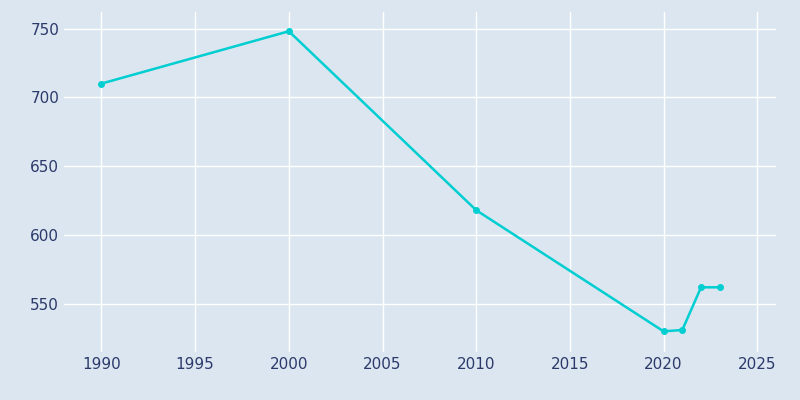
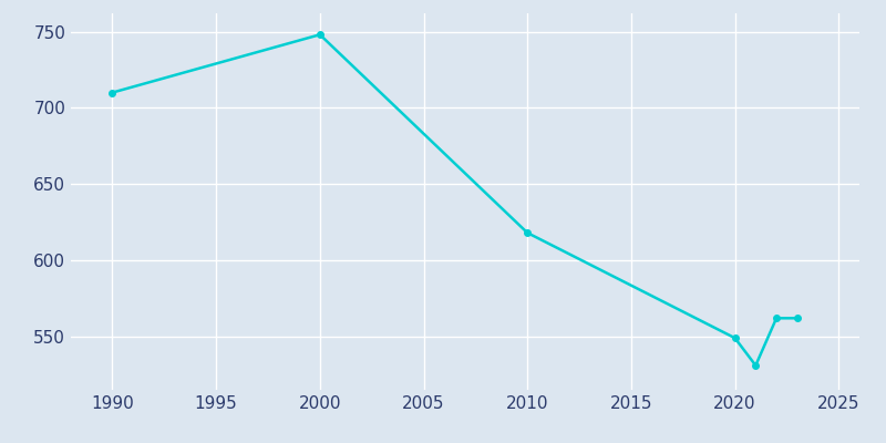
2020: 530 -> 549
